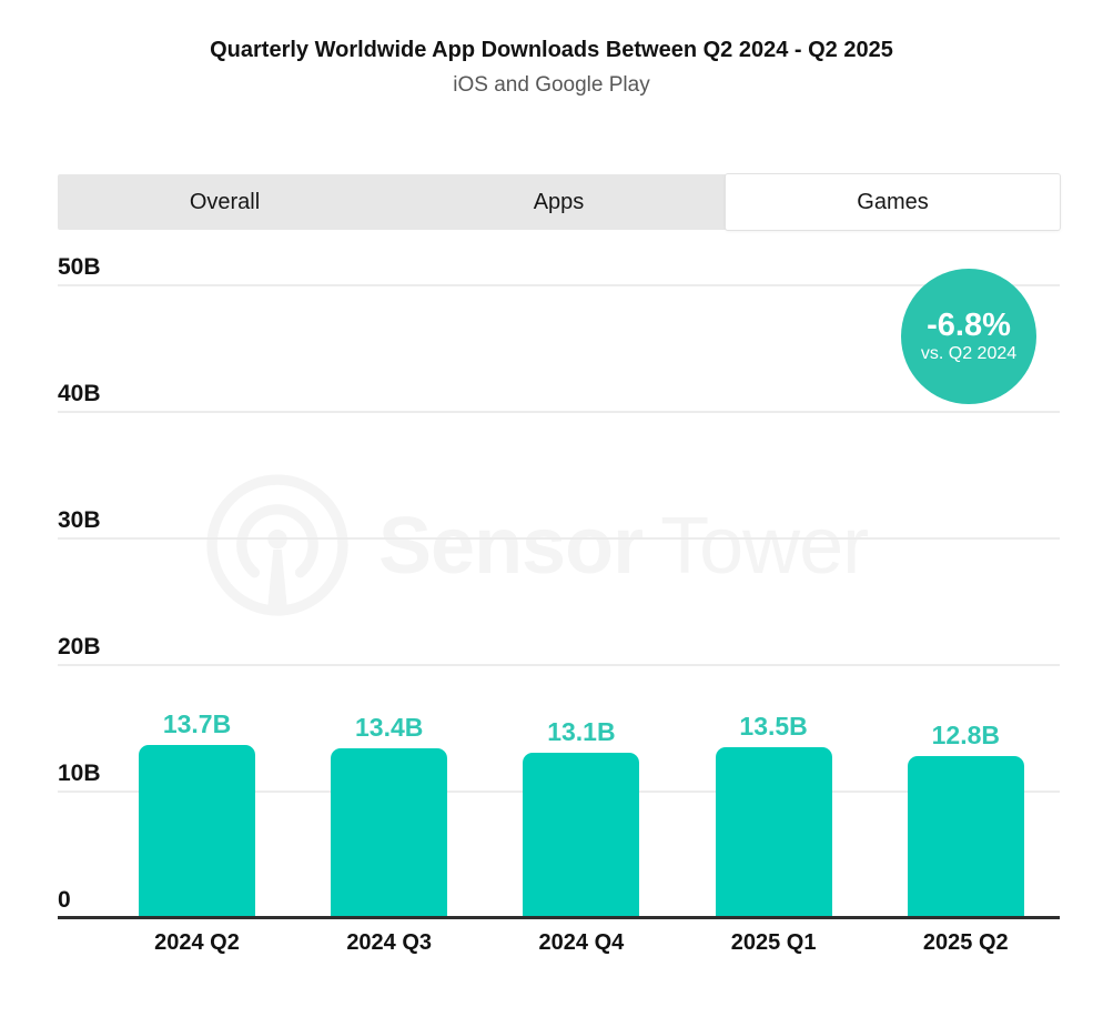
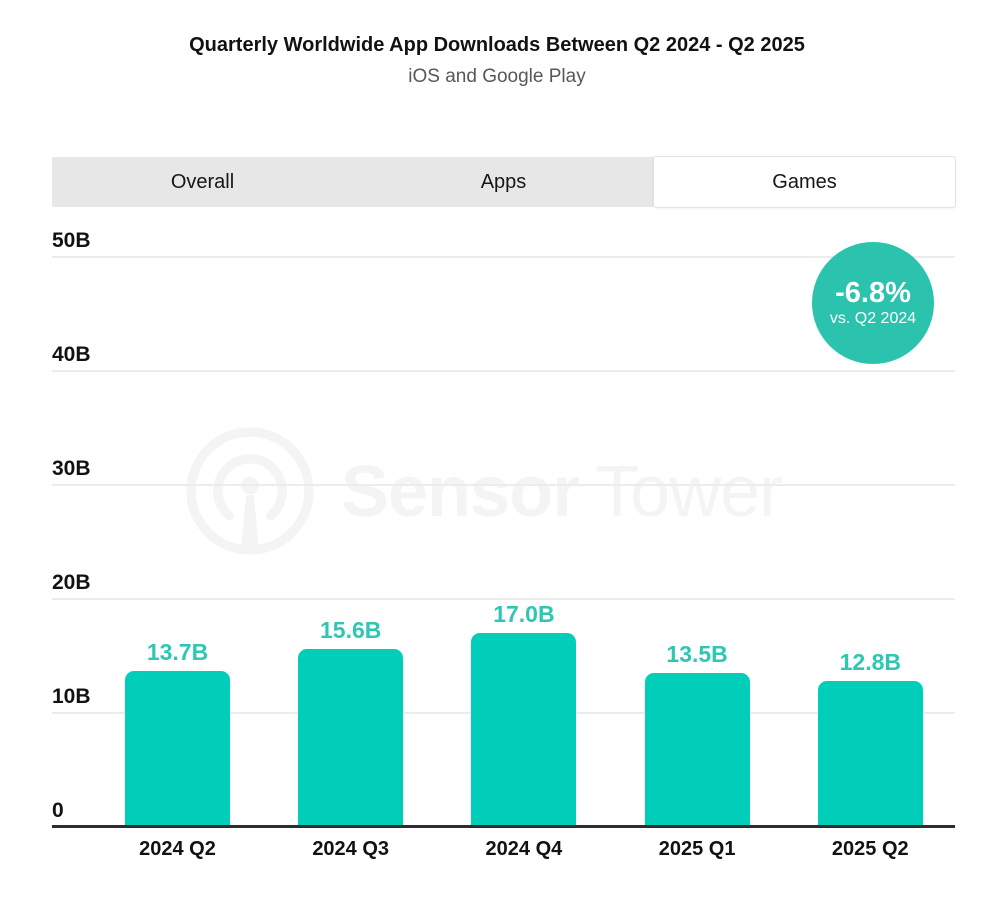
2024 Q3: 13.4B -> 15.6B
2024 Q4: 13.1B -> 17.0B
